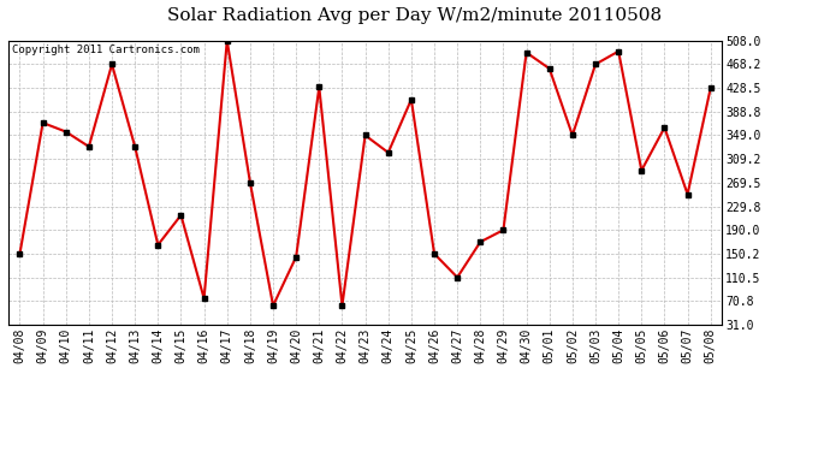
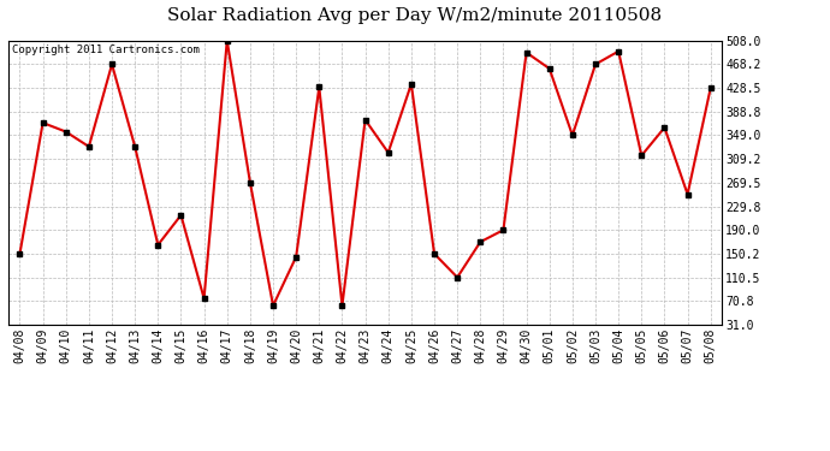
04/23: 349 -> 375
04/25: 409 -> 435
05/05: 290 -> 315
